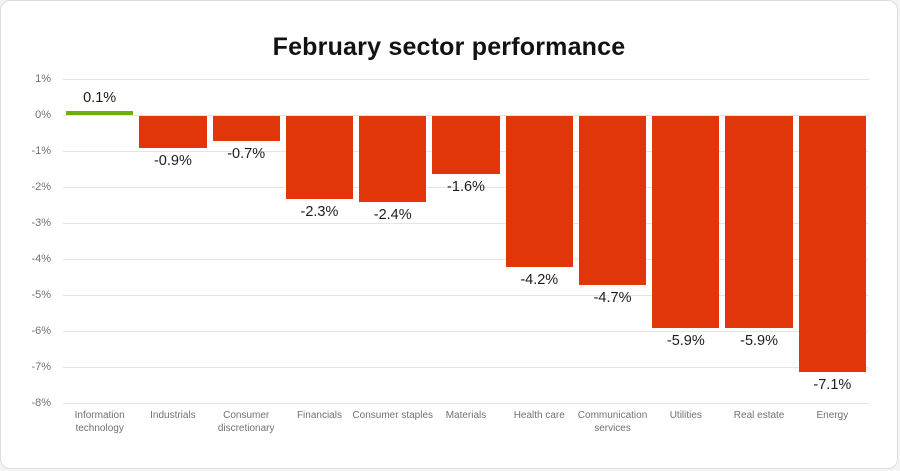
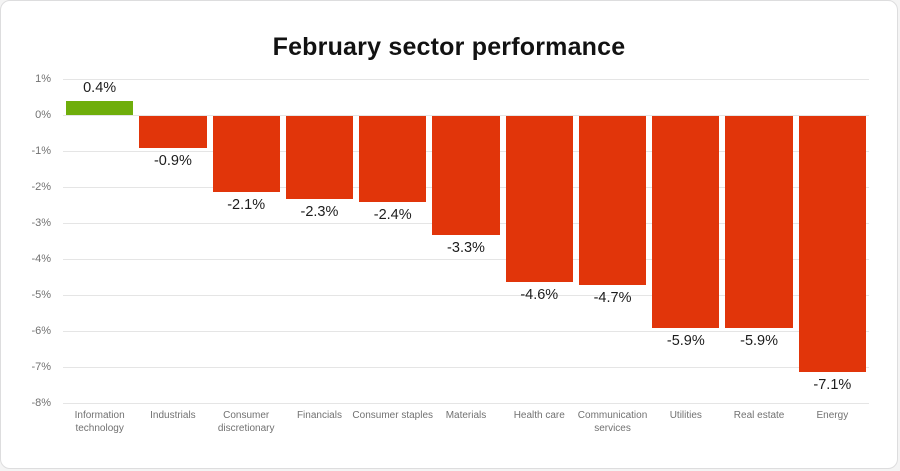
Information technology: 0.1% -> 0.4%
Consumer discretionary: -0.7% -> -2.1%
Materials: -1.6% -> -3.3%
Health care: -4.2% -> -4.6%
